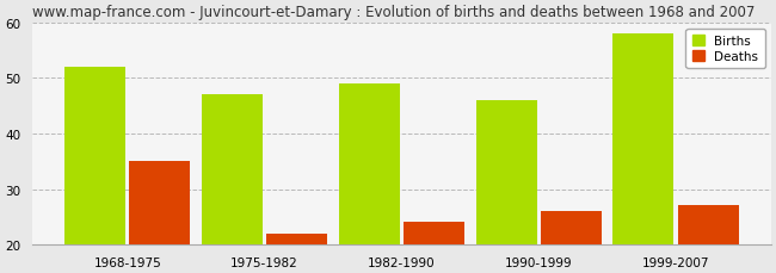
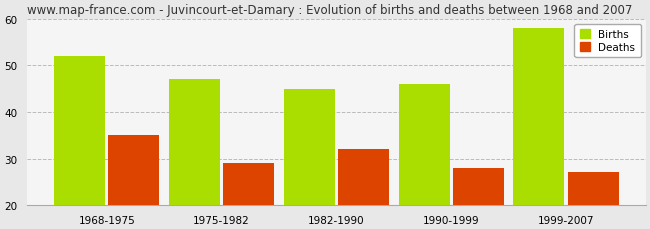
Deaths/1975-1982: 22 -> 29
Births/1982-1990: 49 -> 45
Deaths/1982-1990: 24 -> 32
Deaths/1990-1999: 26 -> 28
